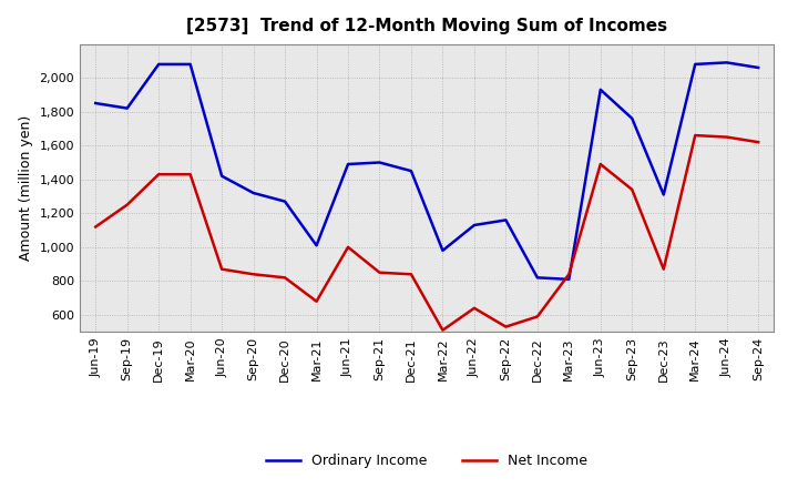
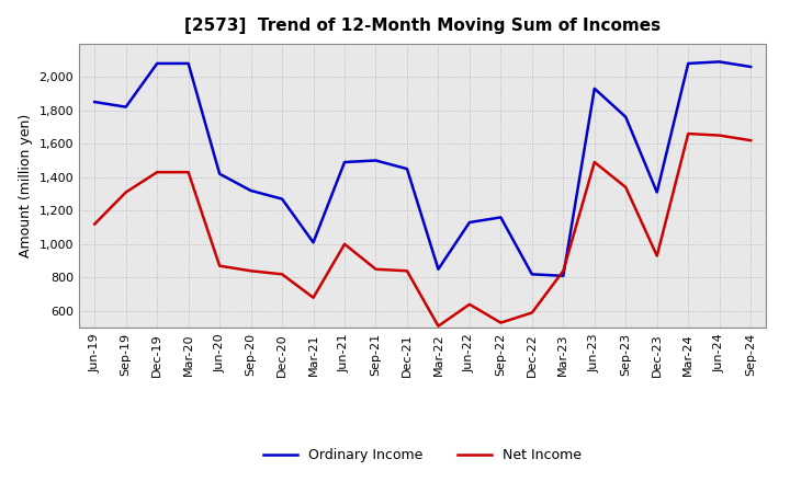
Net Income/Sep-19: 1,250 -> 1,310
Ordinary Income/Mar-22: 980 -> 850
Net Income/Dec-23: 870 -> 930
